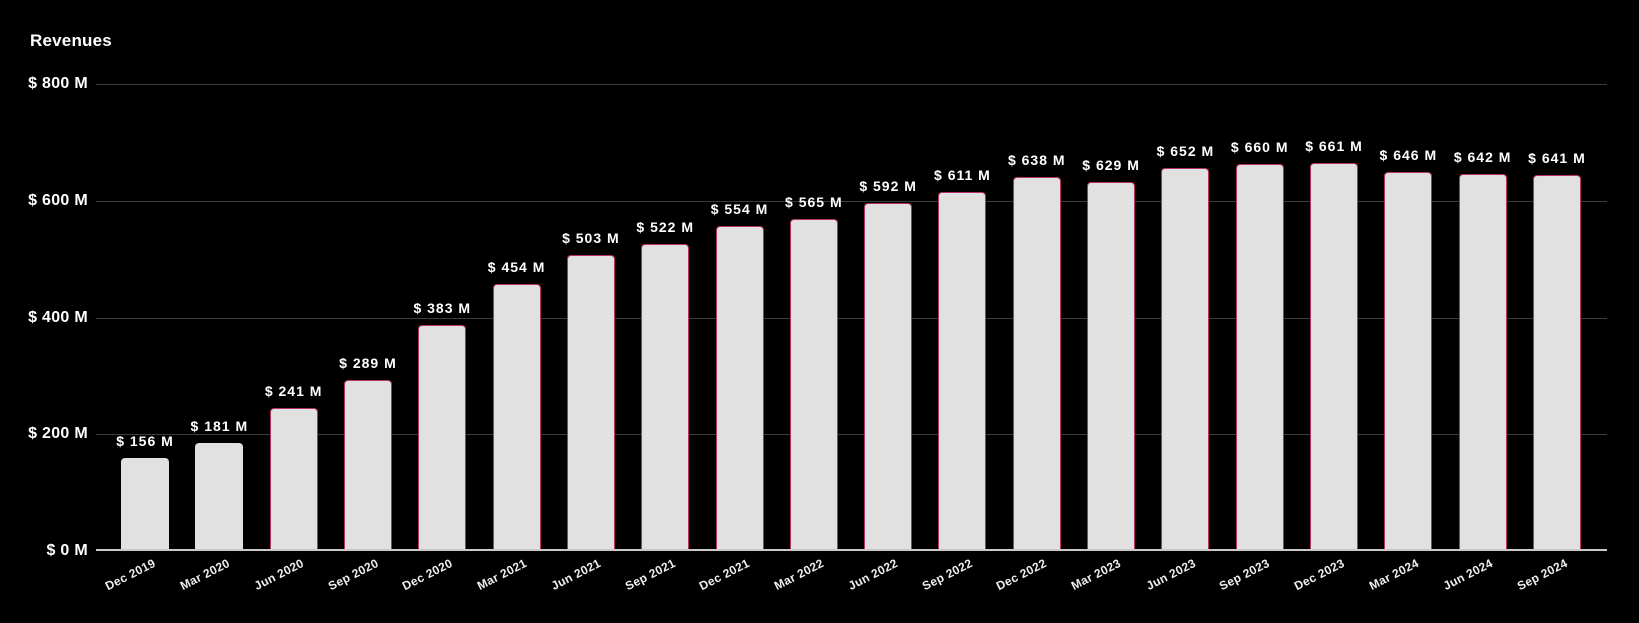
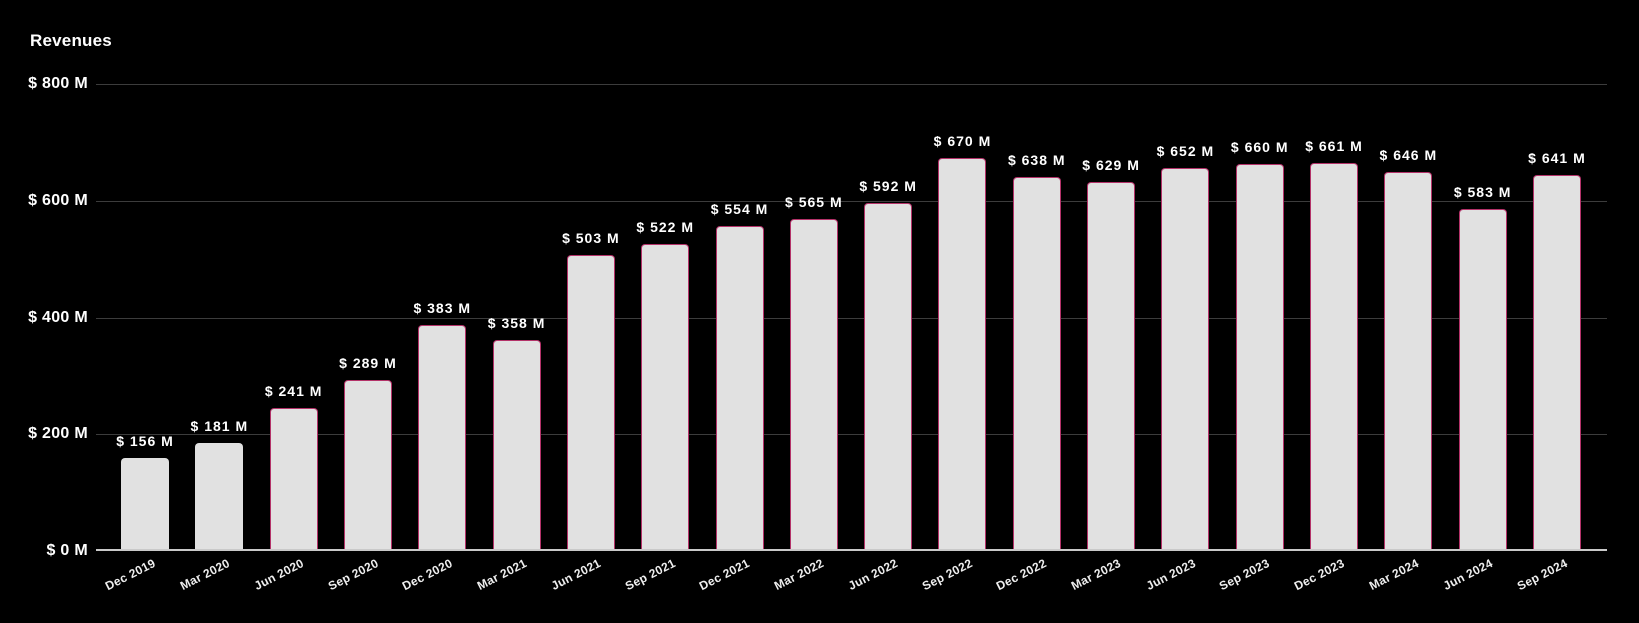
Mar 2021: 454 -> 358
Sep 2022: 611 -> 670
Jun 2024: 642 -> 583
